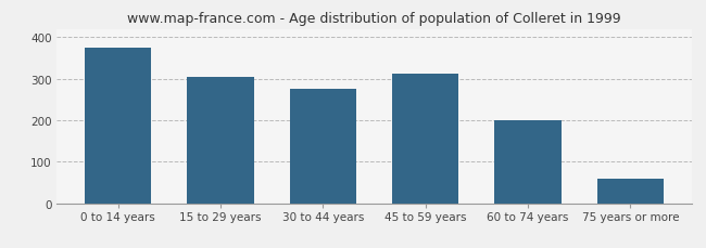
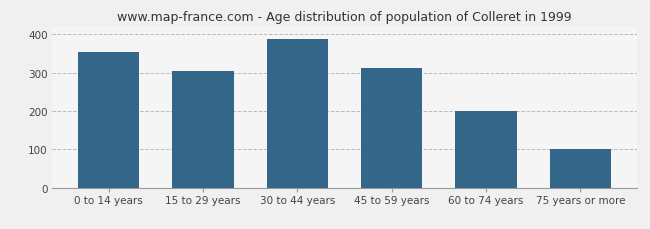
0 to 14 years: 375 -> 355
30 to 44 years: 275 -> 388
75 years or more: 60 -> 100
